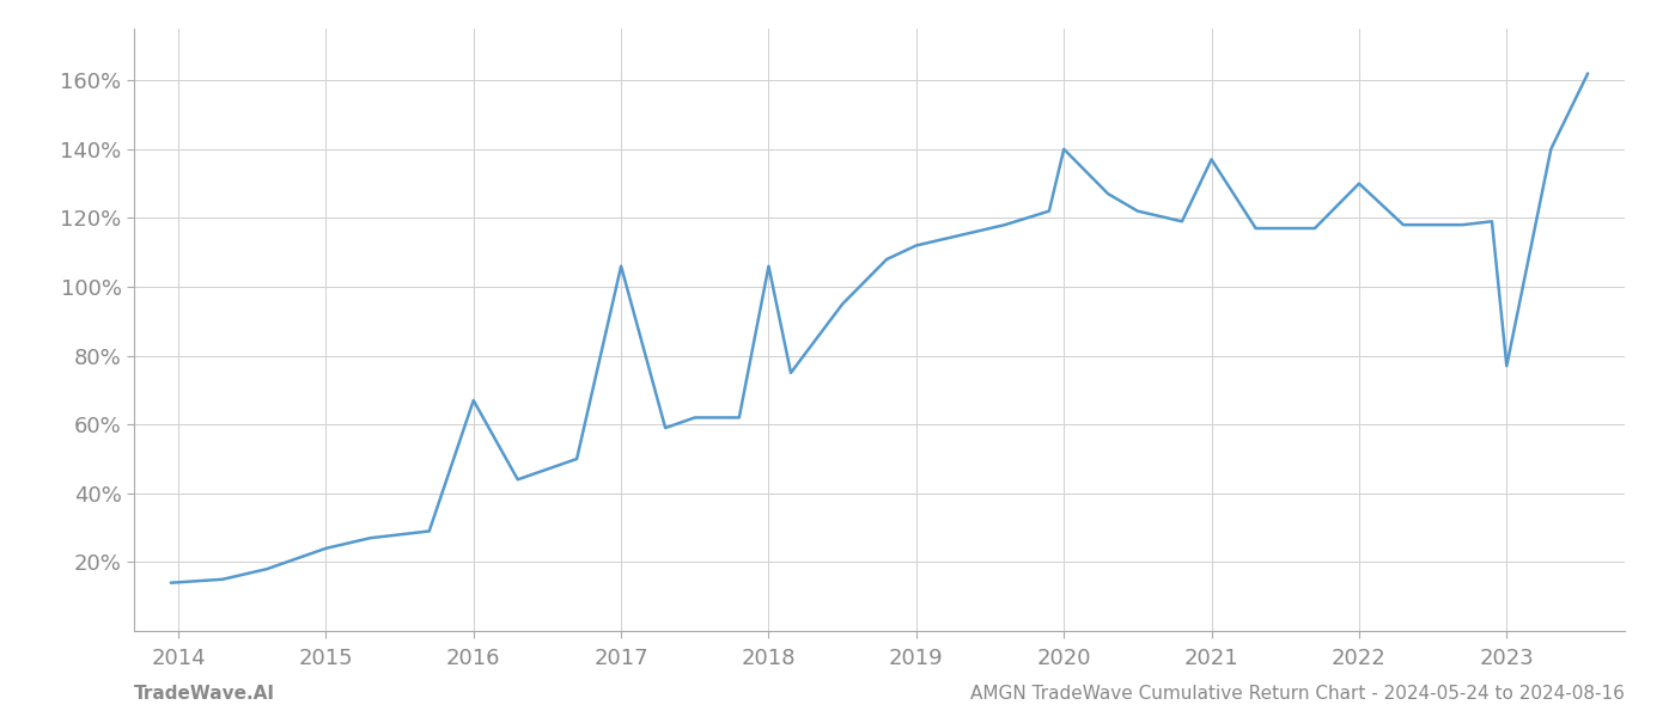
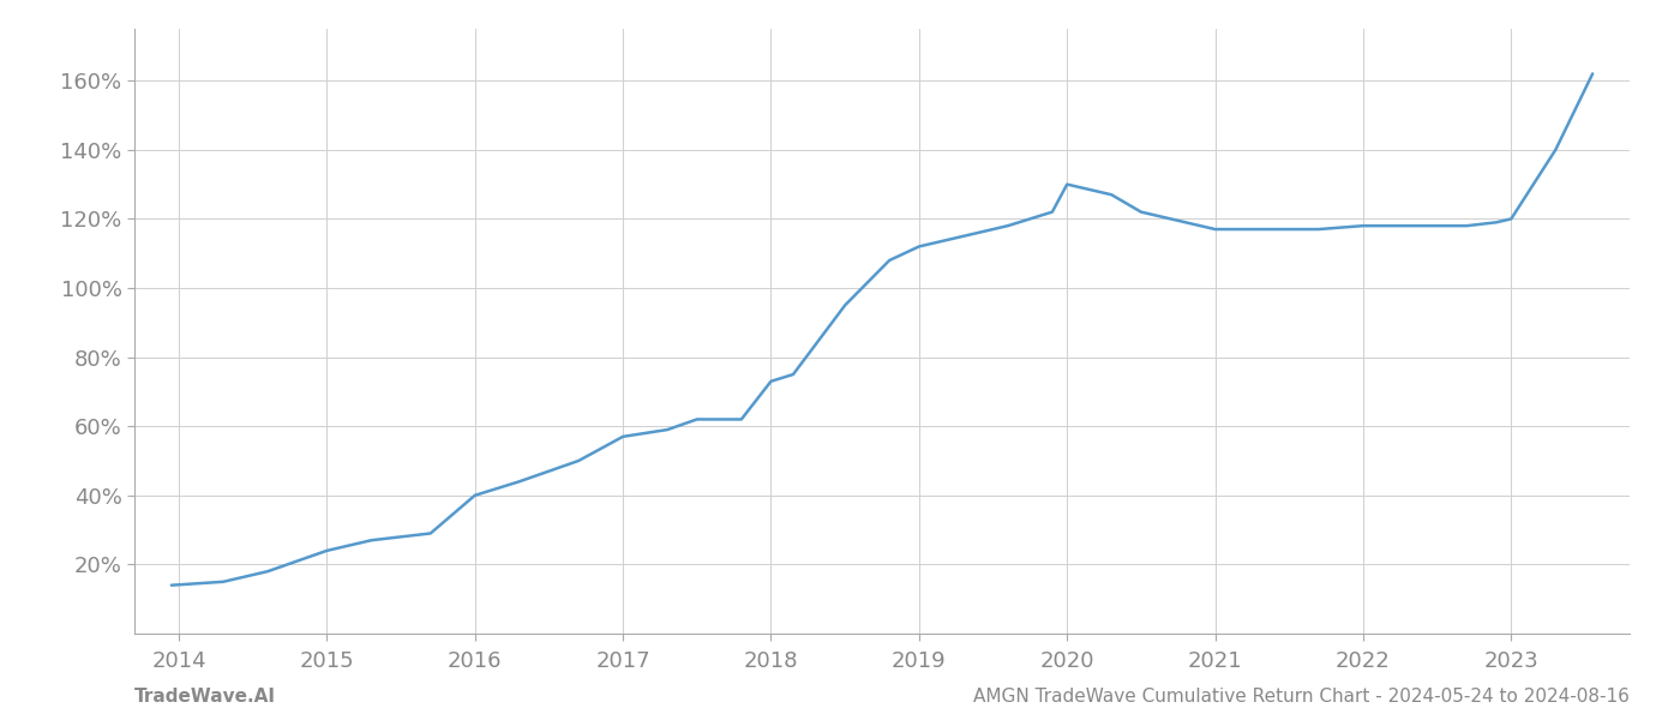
2016: 67% -> 40%
2017: 106% -> 57%
2018: 106% -> 73%
2020: 140% -> 130%
2021: 137% -> 117%
2022: 130% -> 118%
2023: 77% -> 120%
